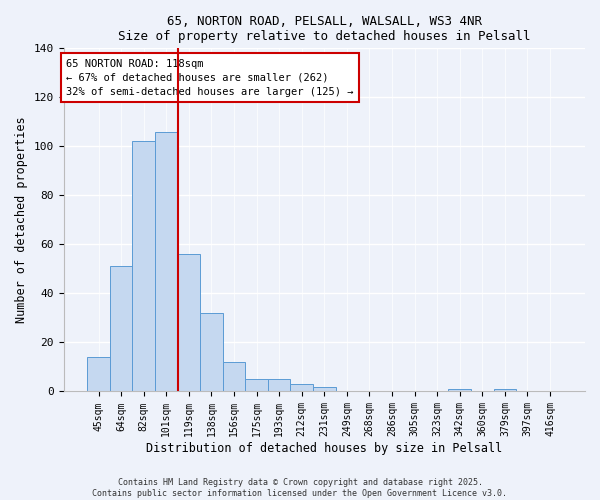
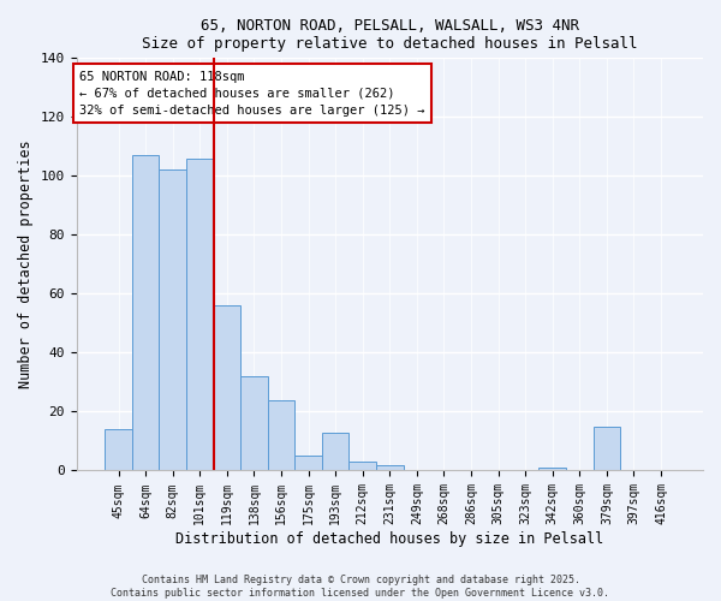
64sqm: 51 -> 107
156sqm: 12 -> 24
193sqm: 5 -> 13
379sqm: 1 -> 15
